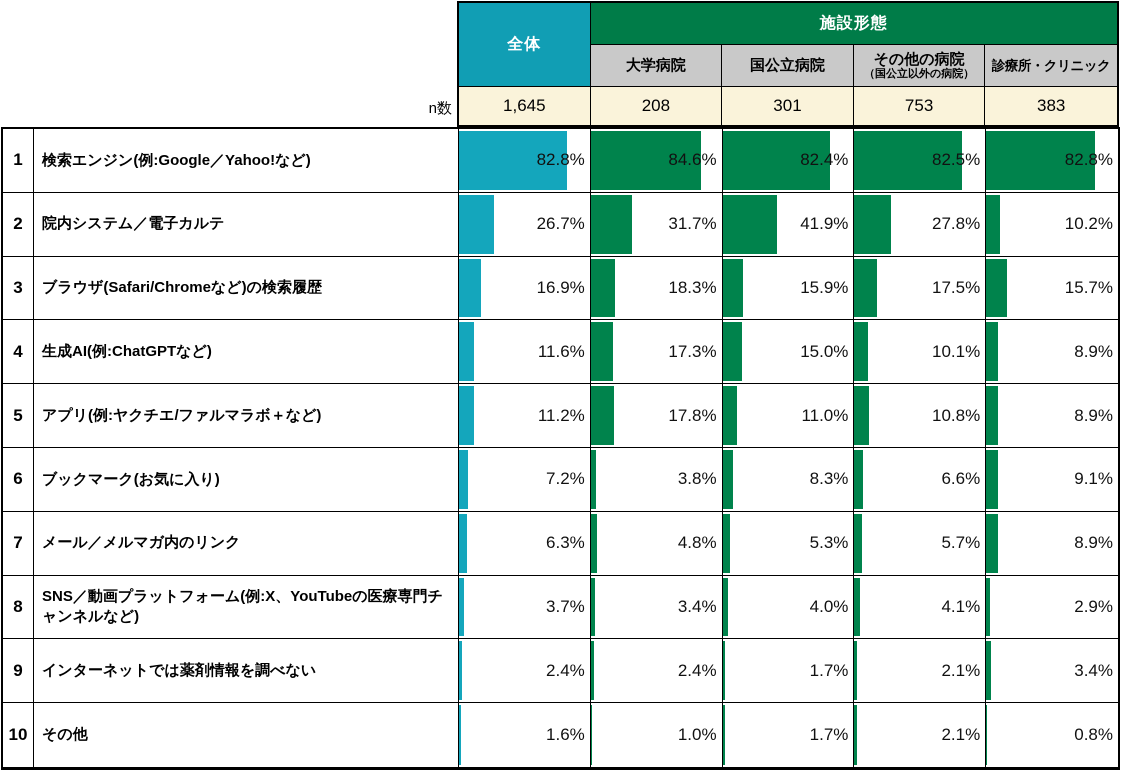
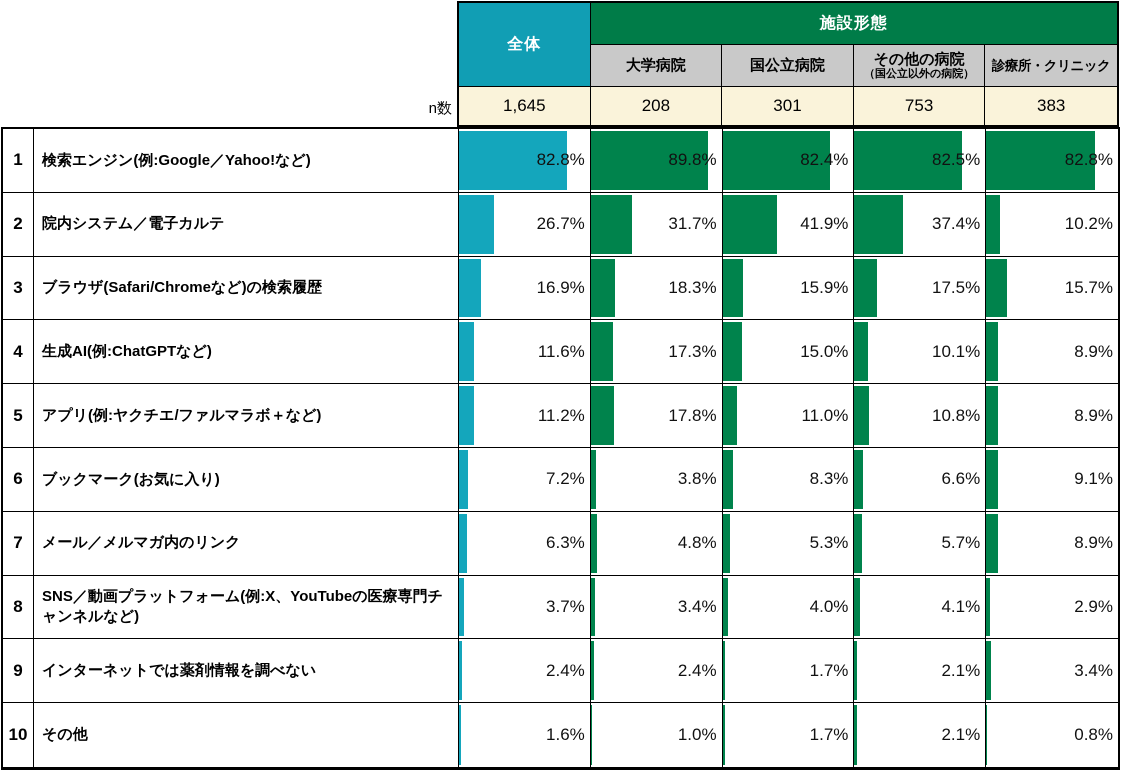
大学病院/検索エンジン(例:Google／Yahoo!など): 84.6% -> 89.8%
その他の病院/院内システム／電子カルテ: 27.8% -> 37.4%
